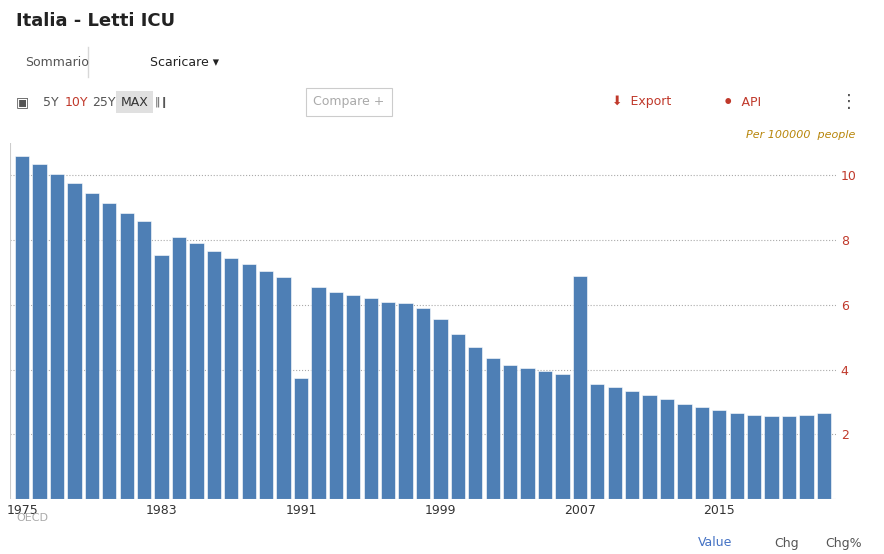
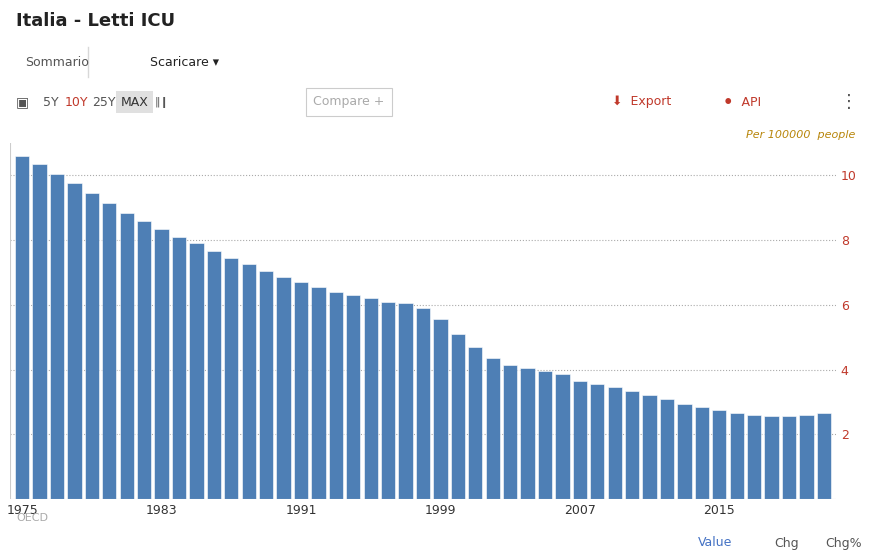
1983: 7.55 -> 8.35
1991: 3.75 -> 6.70
2007: 6.90 -> 3.65
